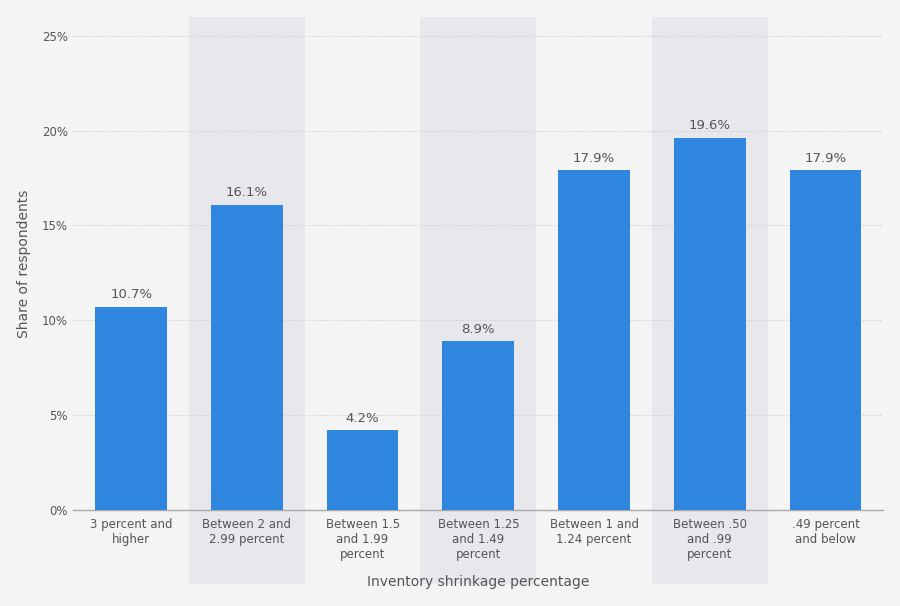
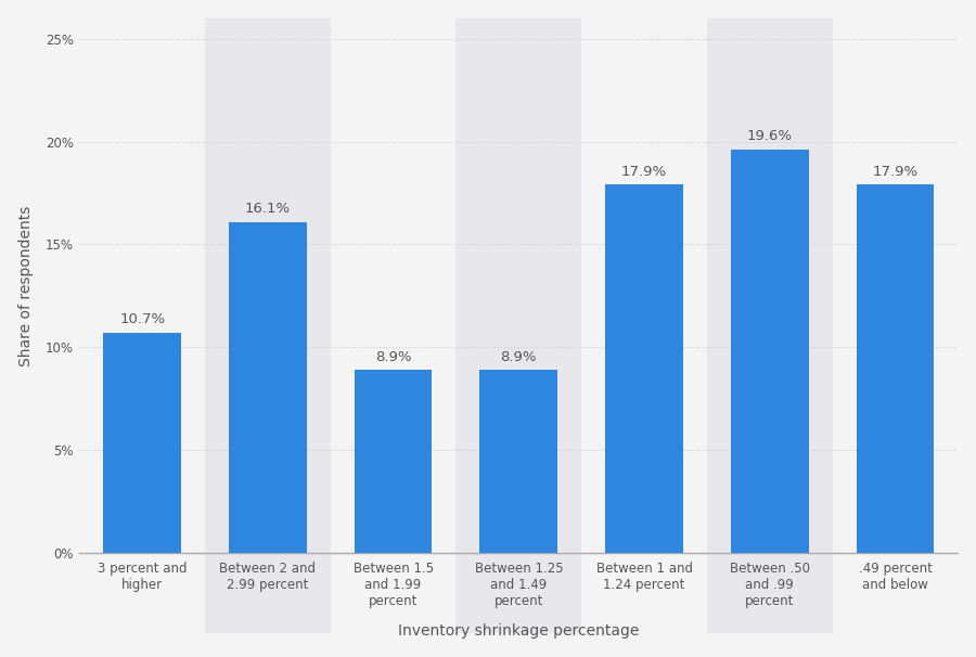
Between 1.5 and 1.99 percent: 4.2% -> 8.9%
